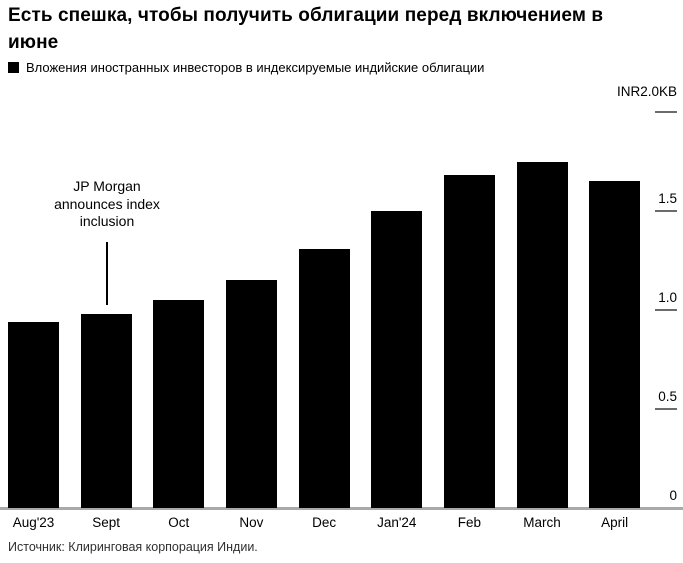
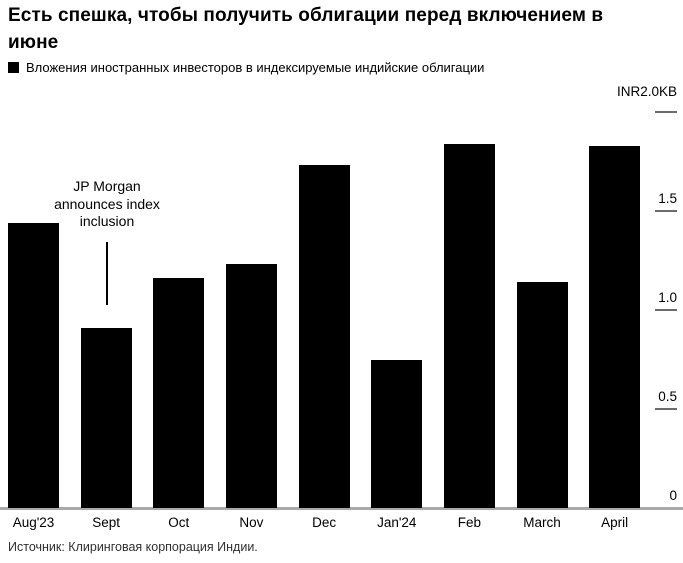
Aug'23: 0.94 -> 1.44
Sept: 0.98 -> 0.91
Oct: 1.05 -> 1.16
Nov: 1.15 -> 1.23
Dec: 1.31 -> 1.73
Jan'24: 1.50 -> 0.75
Feb: 1.68 -> 1.84
March: 1.75 -> 1.14
April: 1.65 -> 1.83
